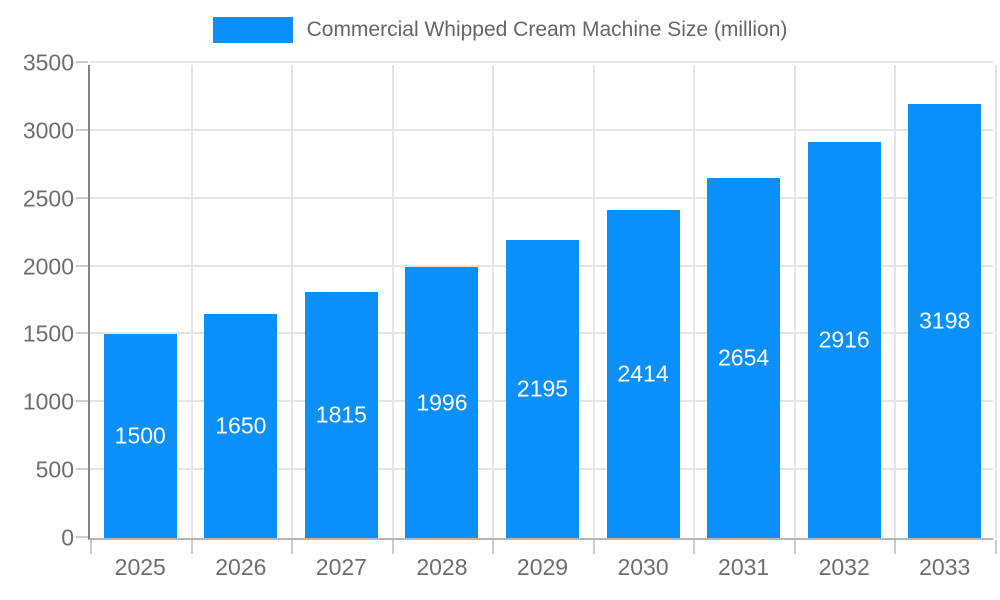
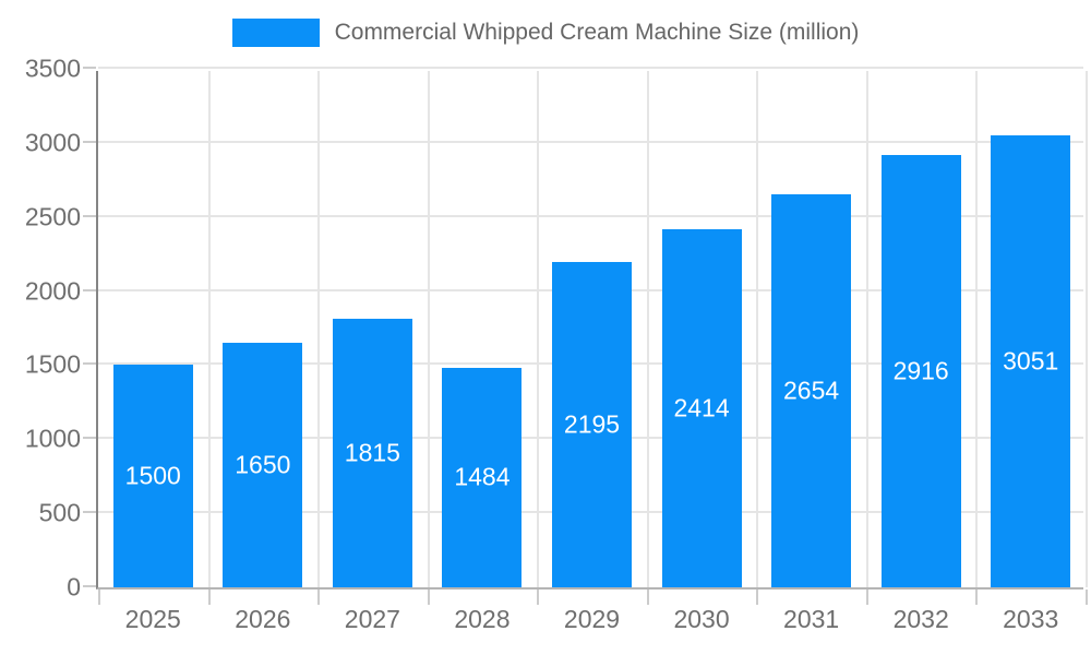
2028: 1996 -> 1484
2033: 3198 -> 3051
